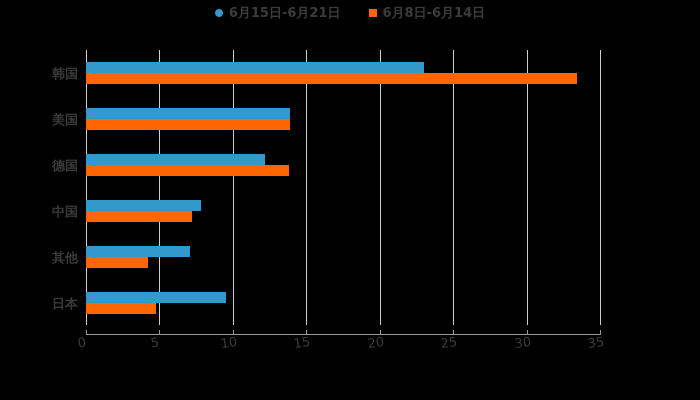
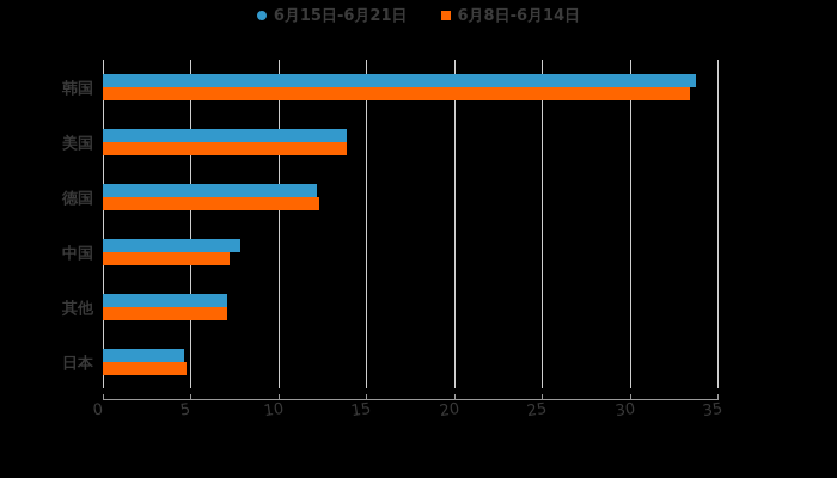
6月15日-6月21日/韩国: 23.0 -> 33.8
6月8日-6月14日/德国: 13.8 -> 12.3
6月8日-6月14日/其他: 4.2 -> 7.1
6月15日-6月21日/日本: 9.5 -> 4.6
